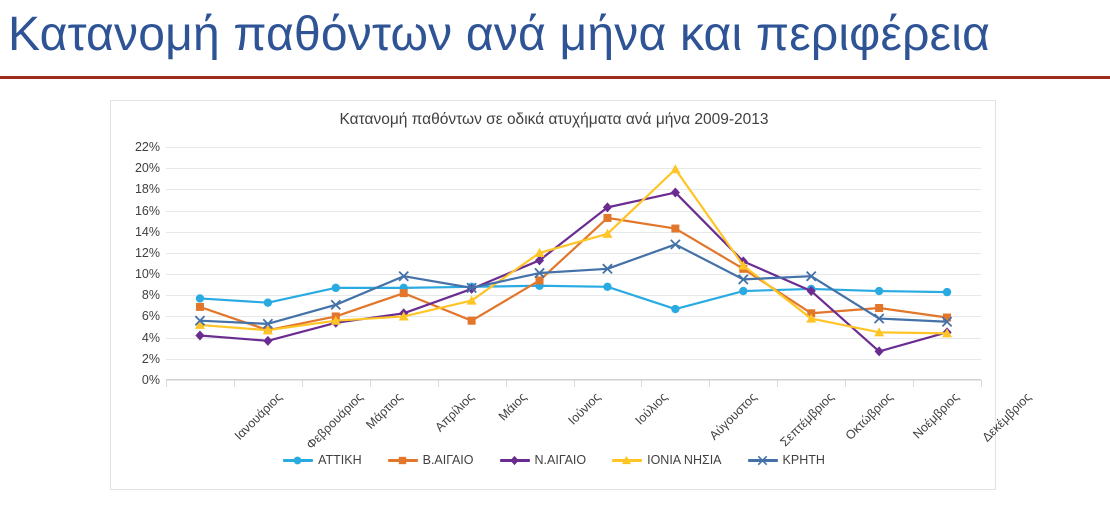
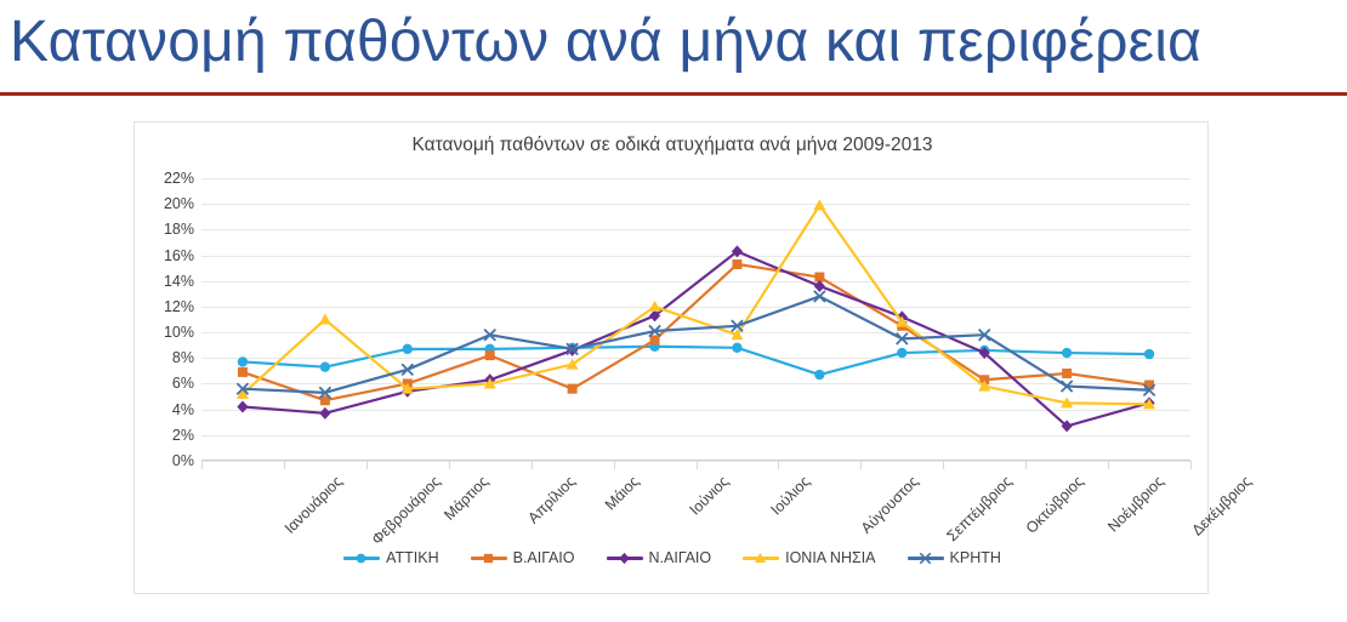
ΙΟΝΙΑ ΝΗΣΙΑ/Φεβρουάριος: 4.7% -> 11.0%
ΙΟΝΙΑ ΝΗΣΙΑ/Ιούλιος: 13.8% -> 9.8%
Ν.ΑΙΓΑΙΟ/Αύγουστος: 17.7% -> 13.6%
